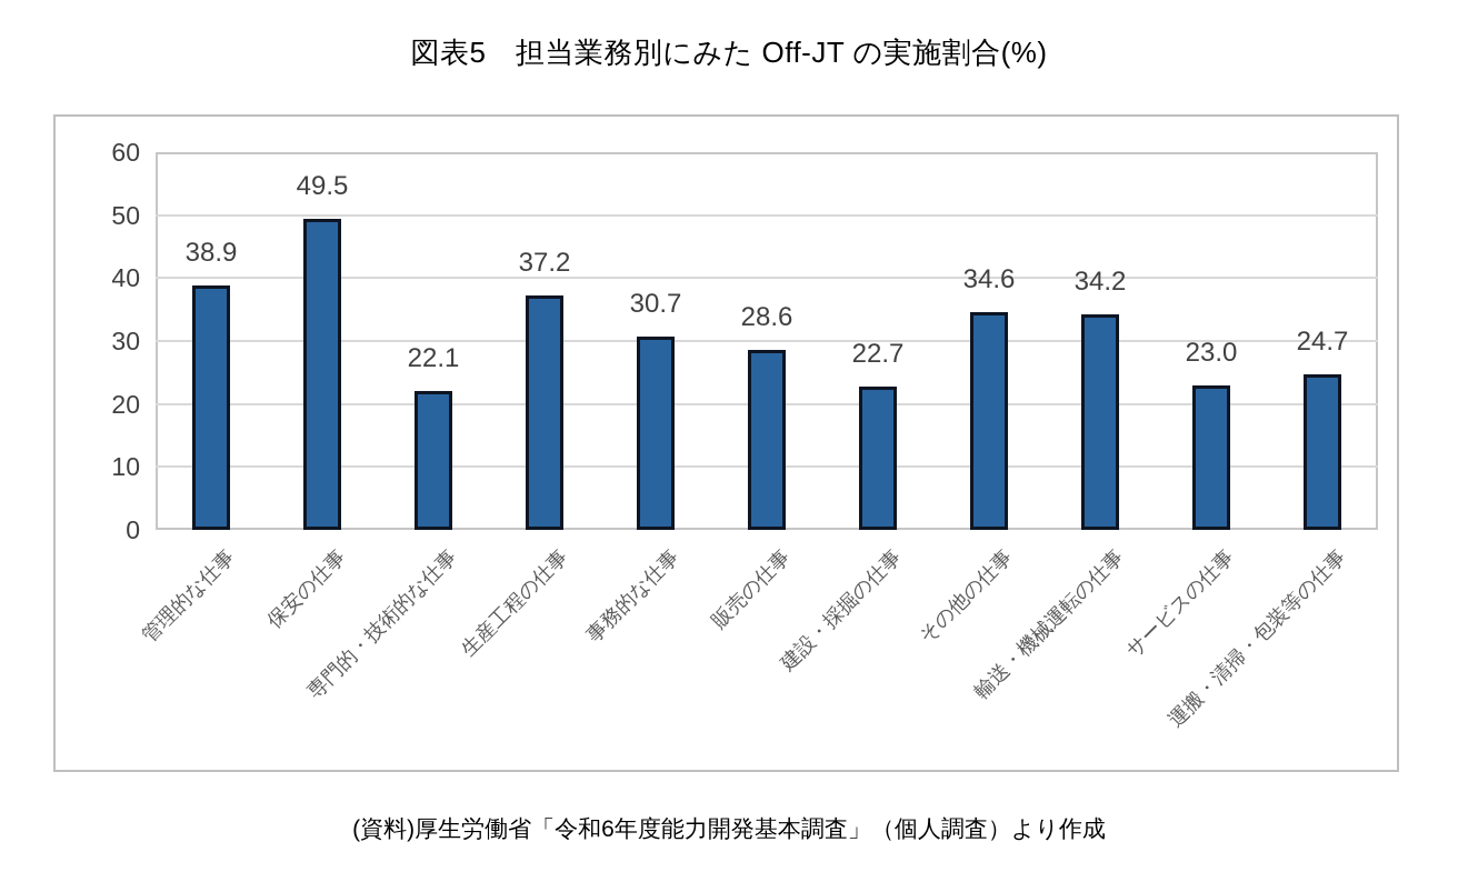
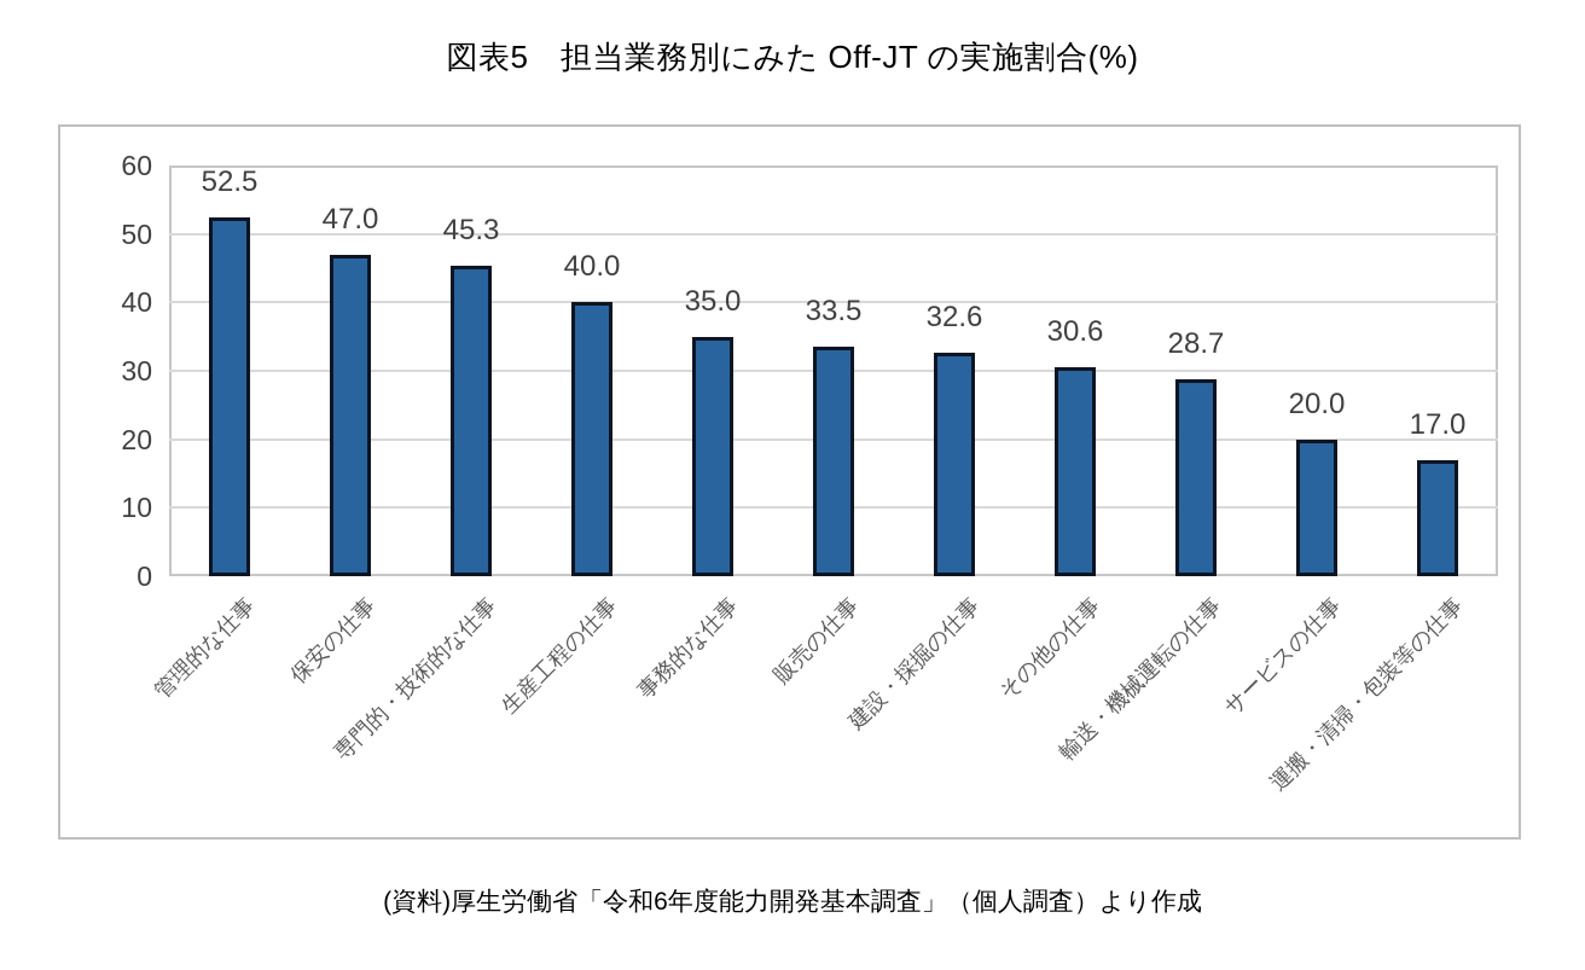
管理的な仕事: 38.9 -> 52.5
保安の仕事: 49.5 -> 47.0
専門的・技術的な仕事: 22.1 -> 45.3
生産工程の仕事: 37.2 -> 40.0
事務的な仕事: 30.7 -> 35.0
販売の仕事: 28.6 -> 33.5
建設・採掘の仕事: 22.7 -> 32.6
その他の仕事: 34.6 -> 30.6
輸送・機械運転の仕事: 34.2 -> 28.7
サービスの仕事: 23.0 -> 20.0
運搬・清掃・包装等の仕事: 24.7 -> 17.0
